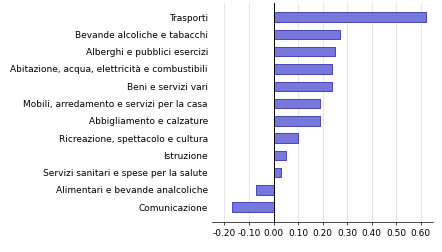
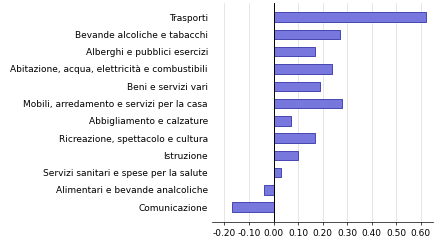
Alberghi e pubblici esercizi: 0.25 -> 0.17
Beni e servizi vari: 0.24 -> 0.19
Mobili, arredamento e servizi per la casa: 0.19 -> 0.28
Abbigliamento e calzature: 0.19 -> 0.07
Ricreazione, spettacolo e cultura: 0.10 -> 0.17
Istruzione: 0.05 -> 0.10
Alimentari e bevande analcoliche: -0.07 -> -0.04
